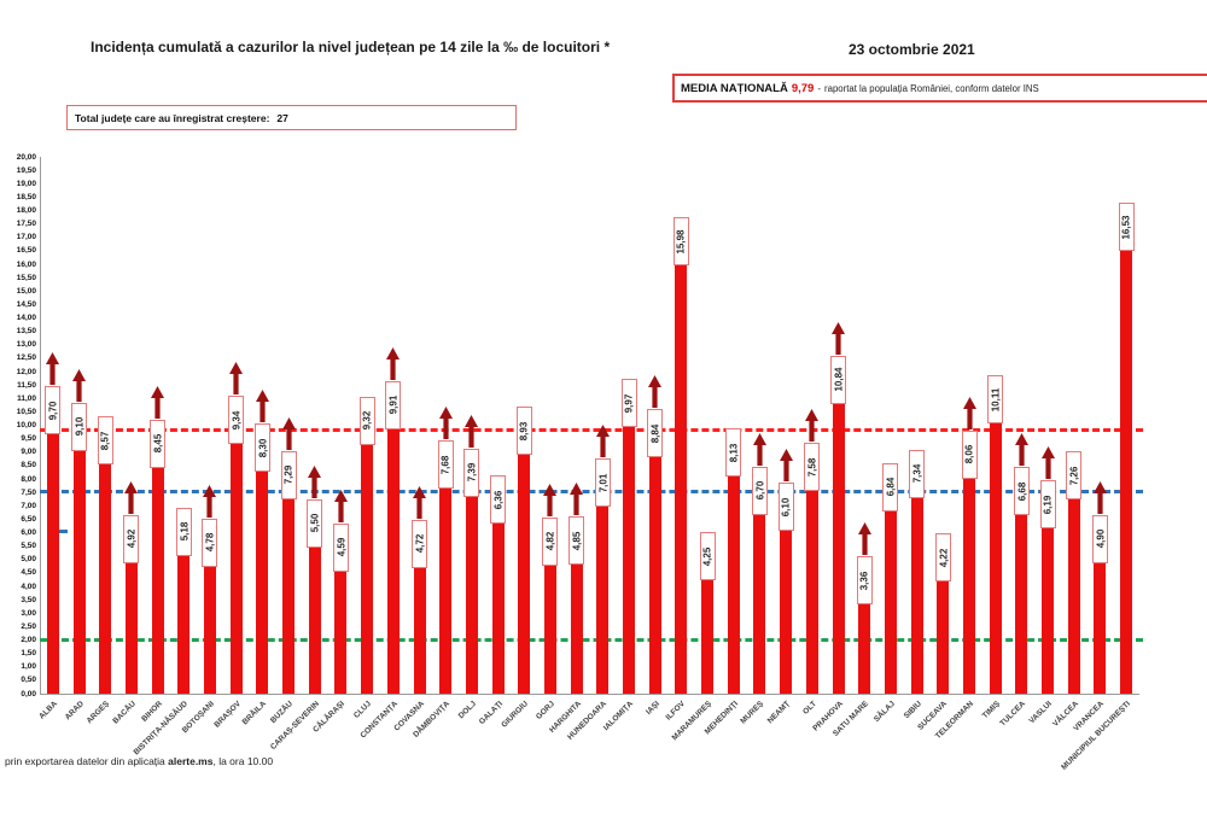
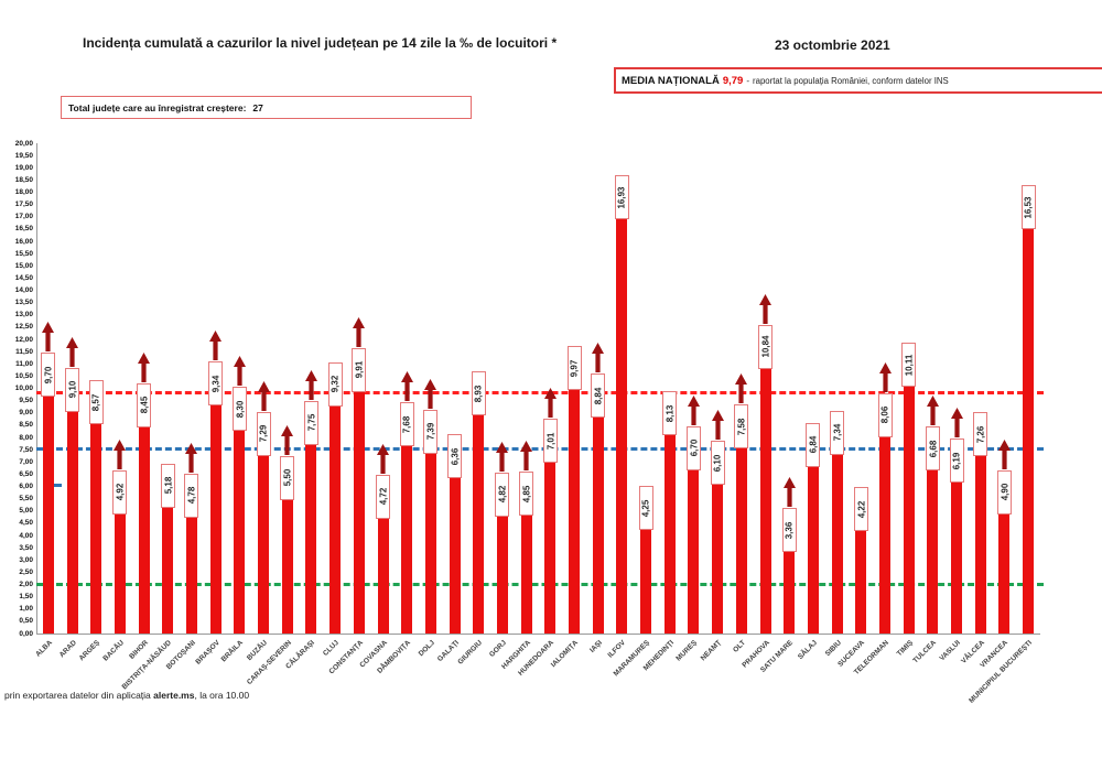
CĂLĂRAȘI: 4,59 -> 7,75
ILFOV: 15,98 -> 16,93
